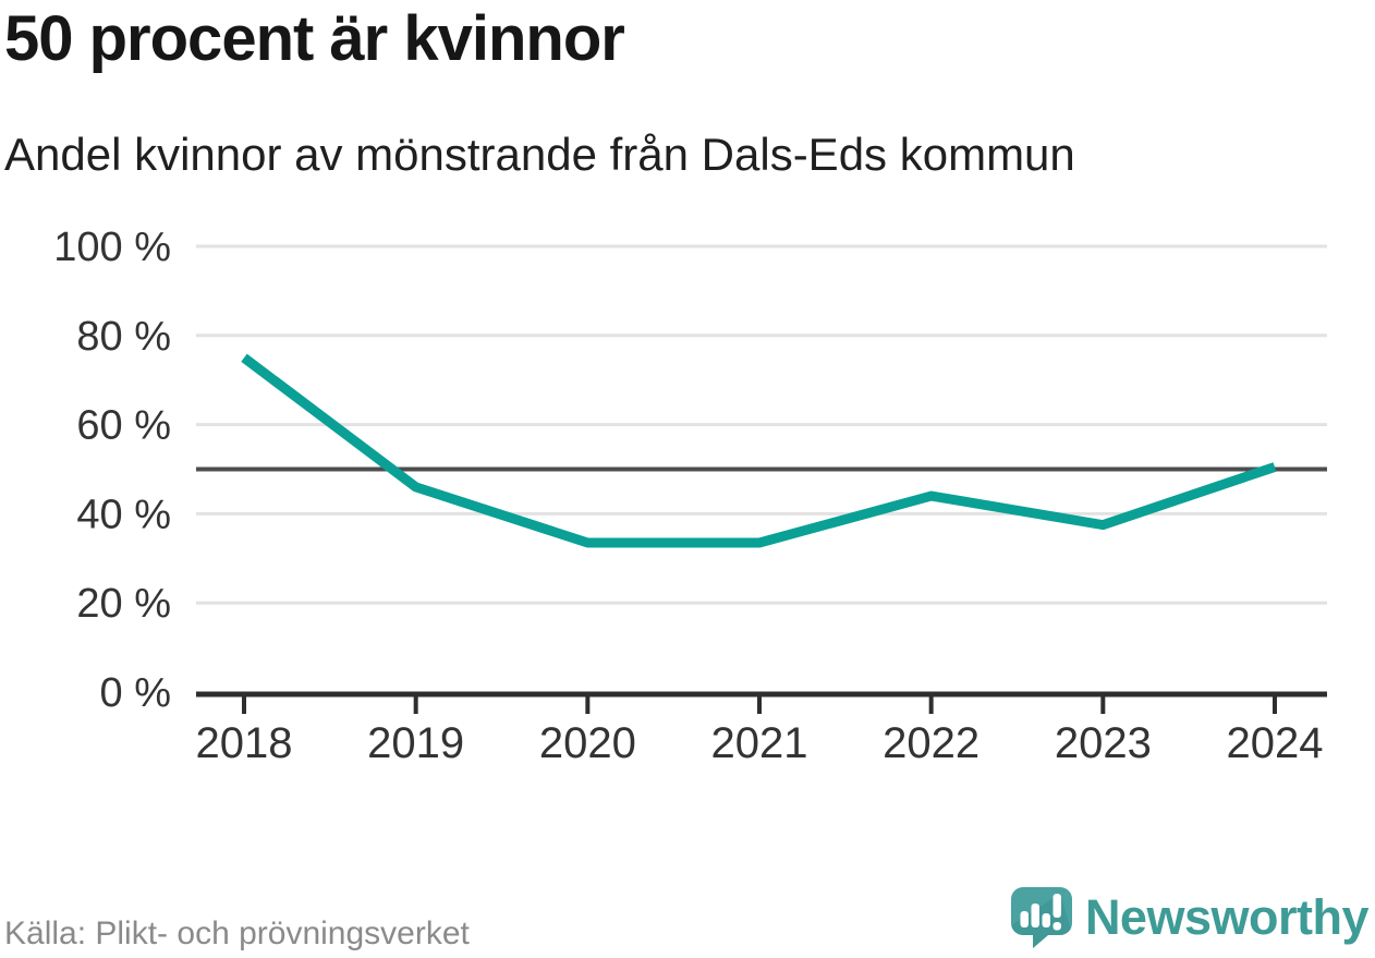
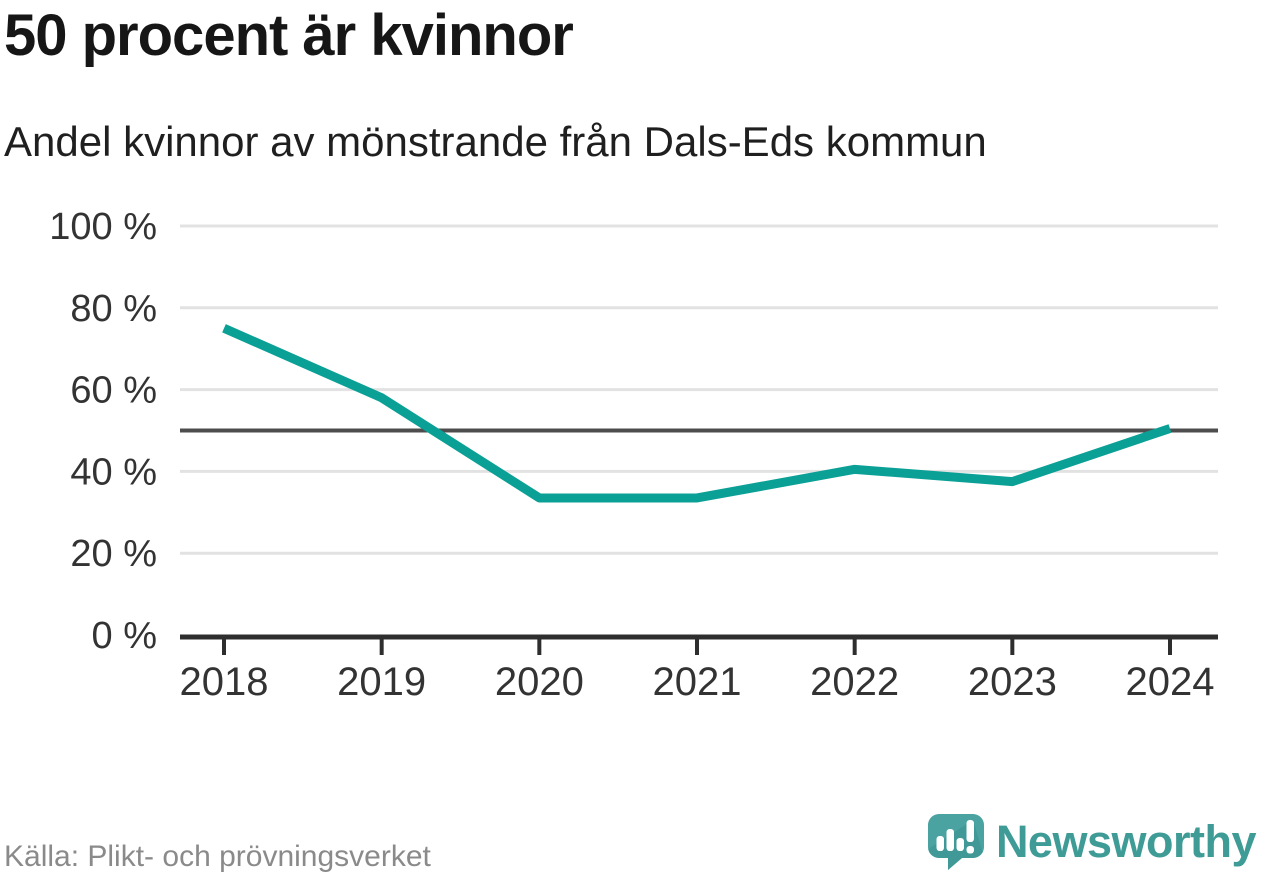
2019: 46% -> 58%
2022: 44% -> 40%
